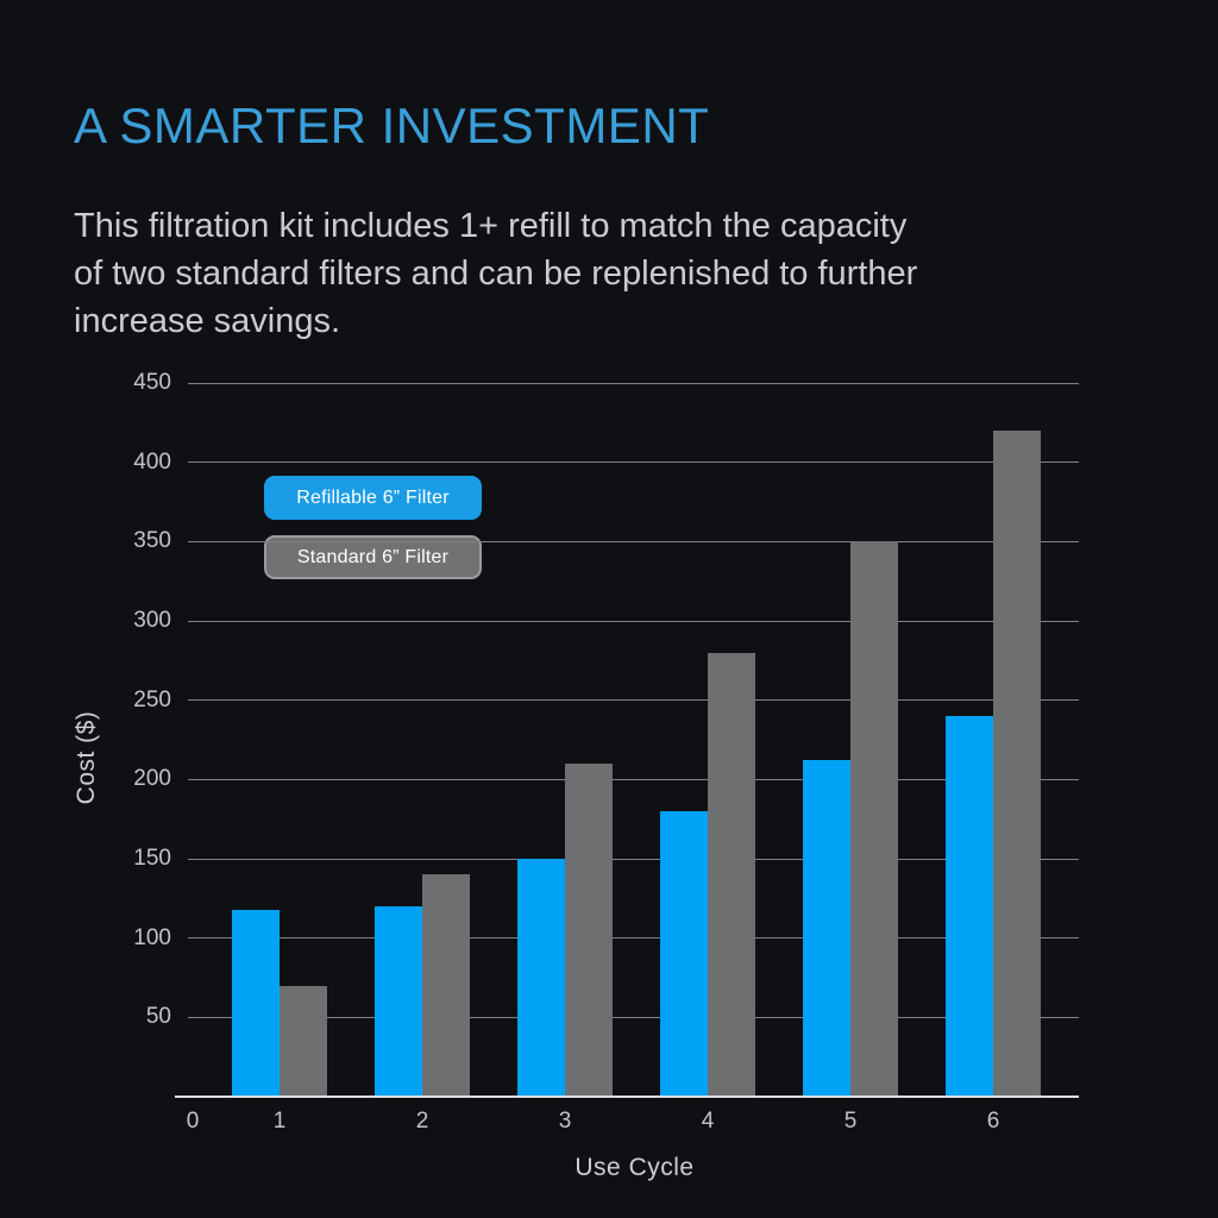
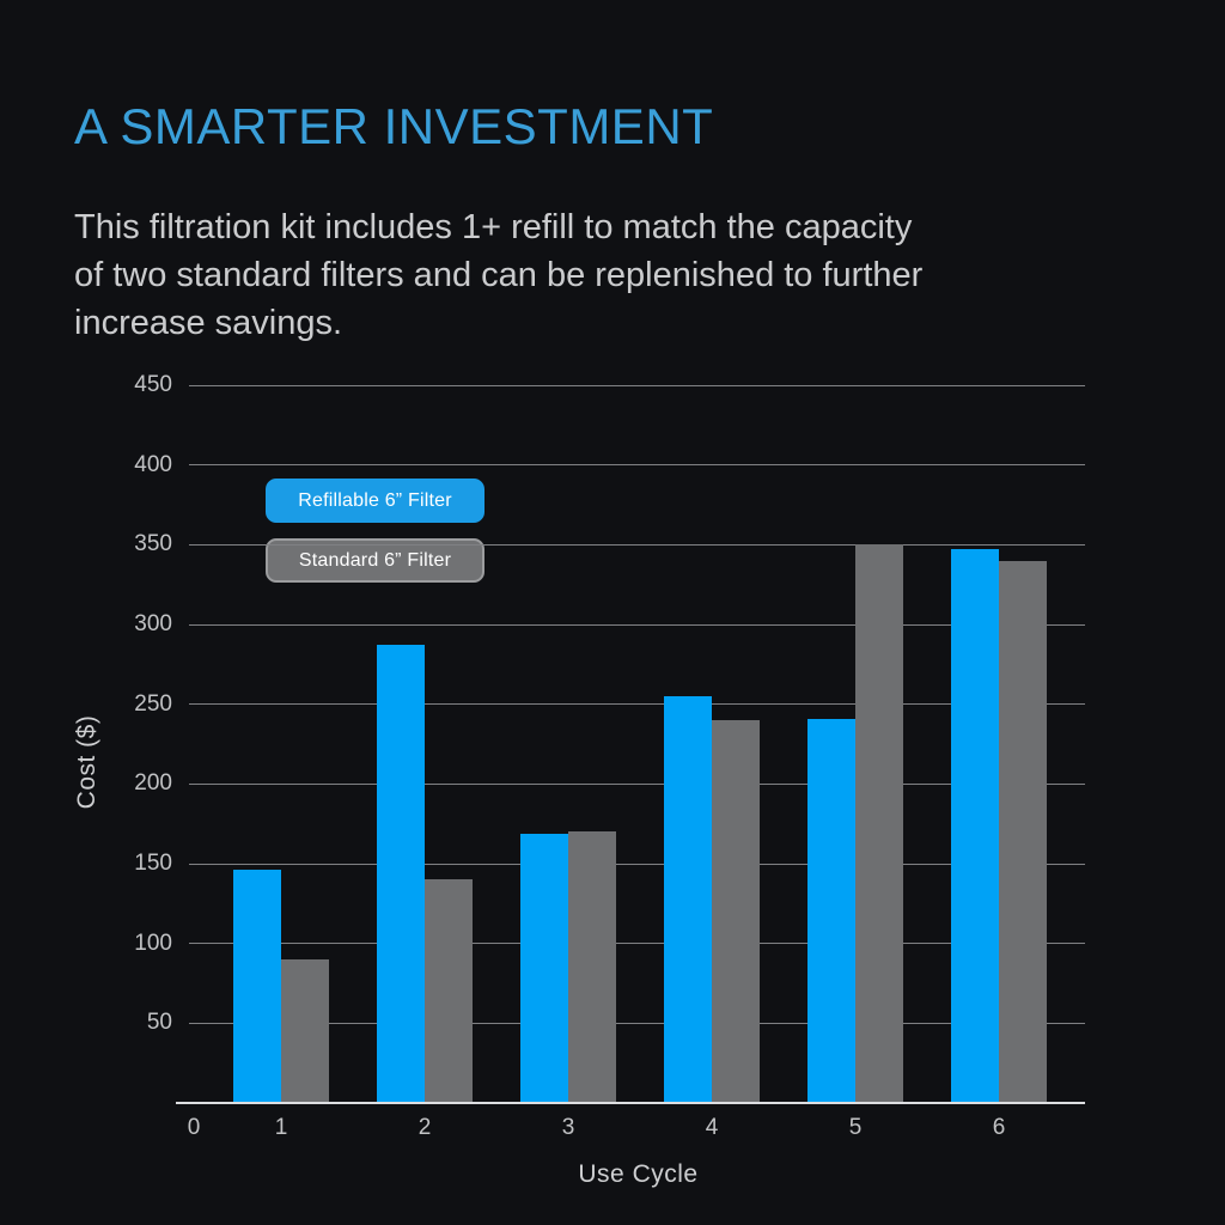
Refillable 6” Filter/1: 118 -> 146
Standard 6” Filter/1: 70 -> 90
Refillable 6” Filter/2: 120 -> 287
Refillable 6” Filter/3: 150 -> 169
Standard 6” Filter/3: 210 -> 170
Refillable 6” Filter/4: 180 -> 255
Standard 6” Filter/4: 280 -> 240
Refillable 6” Filter/5: 212 -> 241
Refillable 6” Filter/6: 240 -> 347
Standard 6” Filter/6: 420 -> 340
